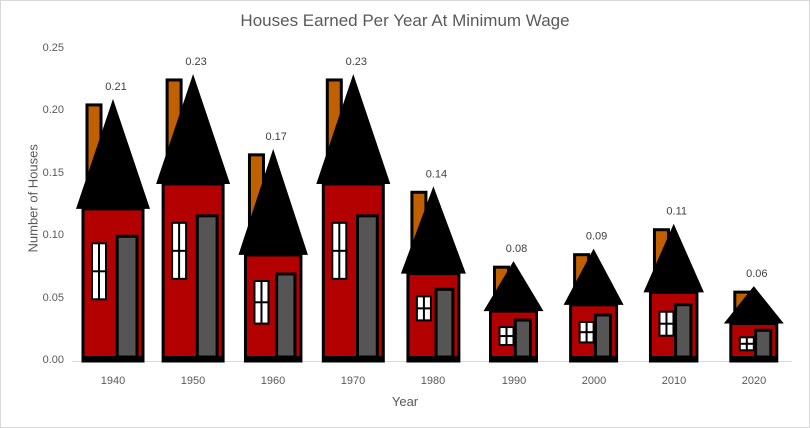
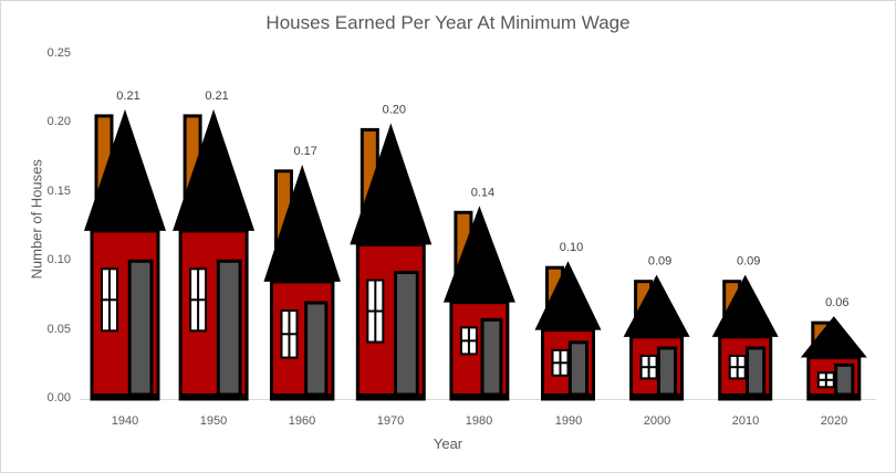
1950: 0.23 -> 0.21
1970: 0.23 -> 0.20
1990: 0.08 -> 0.10
2010: 0.11 -> 0.09
